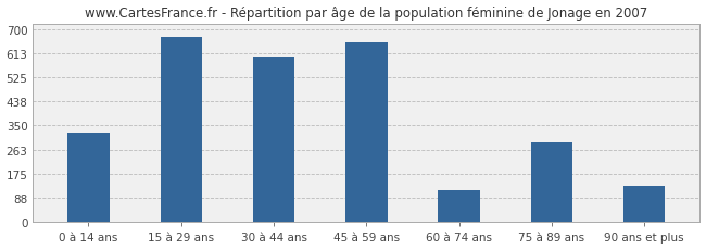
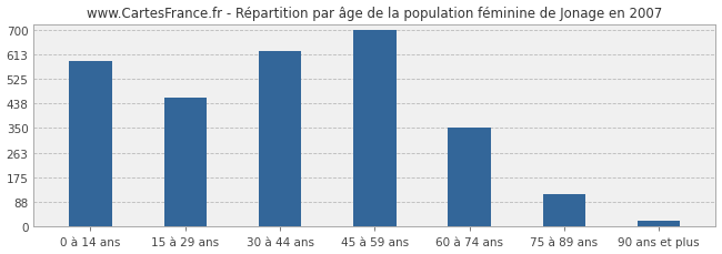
0 à 14 ans: 325 -> 590
15 à 29 ans: 670 -> 460
30 à 44 ans: 600 -> 622
45 à 59 ans: 650 -> 697
60 à 74 ans: 115 -> 350
75 à 89 ans: 290 -> 115
90 ans et plus: 130 -> 20
